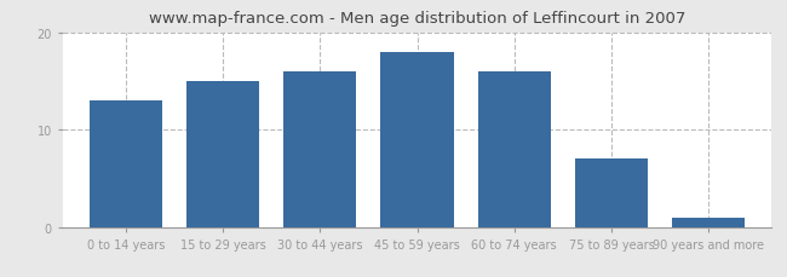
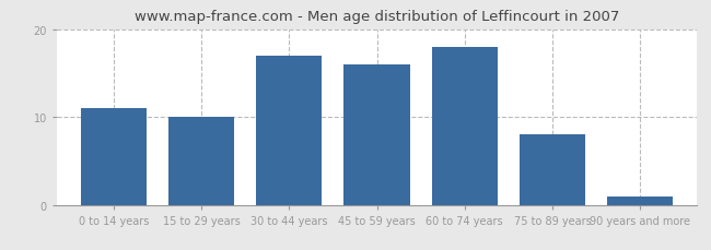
0 to 14 years: 13 -> 11
15 to 29 years: 15 -> 10
30 to 44 years: 16 -> 17
45 to 59 years: 18 -> 16
60 to 74 years: 16 -> 18
75 to 89 years: 7 -> 8
